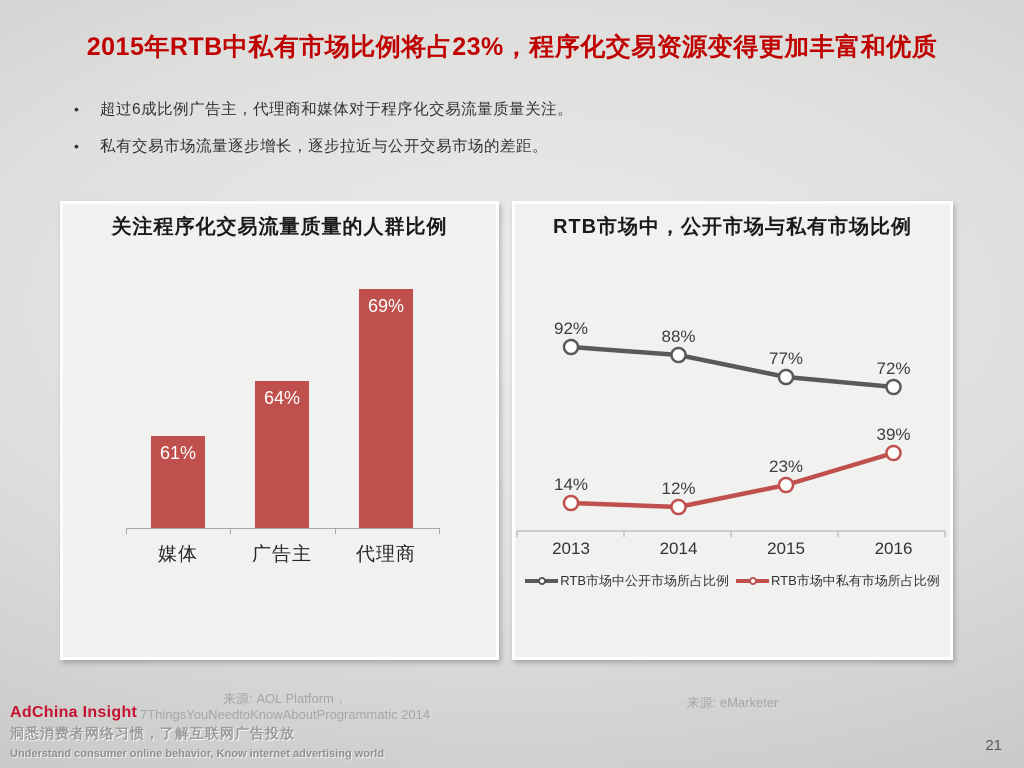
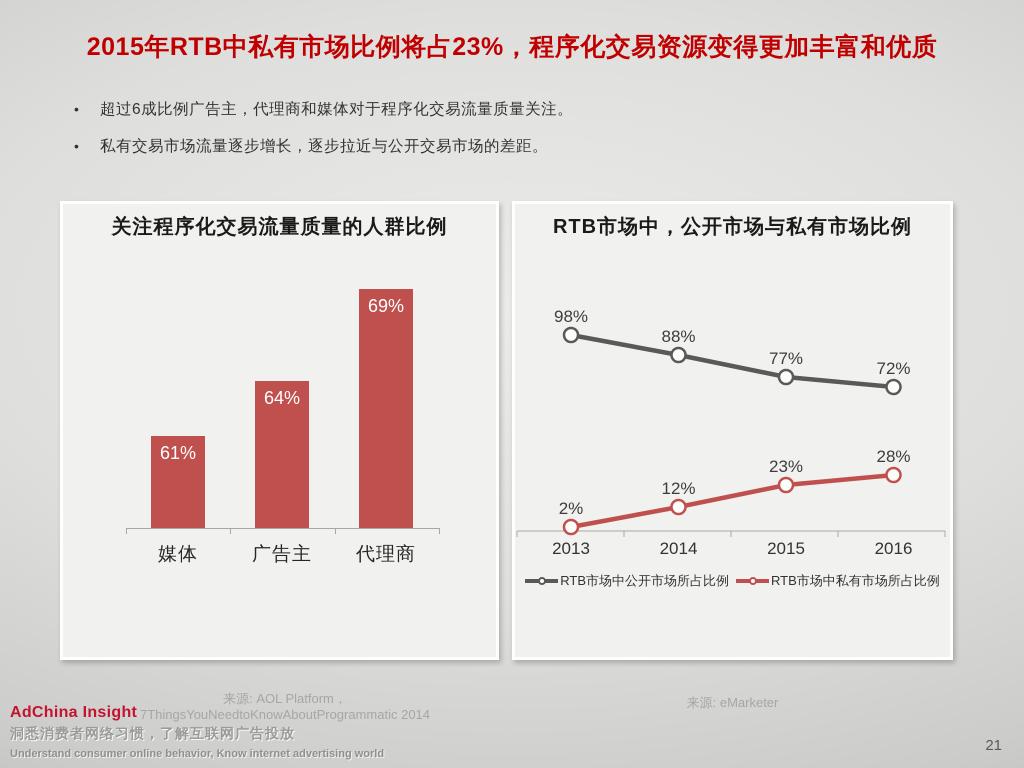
RTB市场中，公开市场与私有市场比例/RTB市场中公开市场所占比例/2013: 92% -> 98%
RTB市场中，公开市场与私有市场比例/RTB市场中私有市场所占比例/2013: 14% -> 2%
RTB市场中，公开市场与私有市场比例/RTB市场中私有市场所占比例/2016: 39% -> 28%
